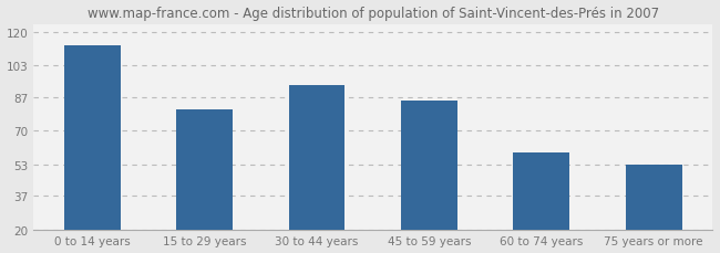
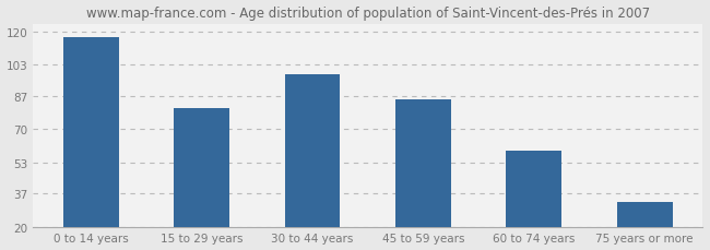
0 to 14 years: 113 -> 117
30 to 44 years: 93 -> 98
75 years or more: 53 -> 33
